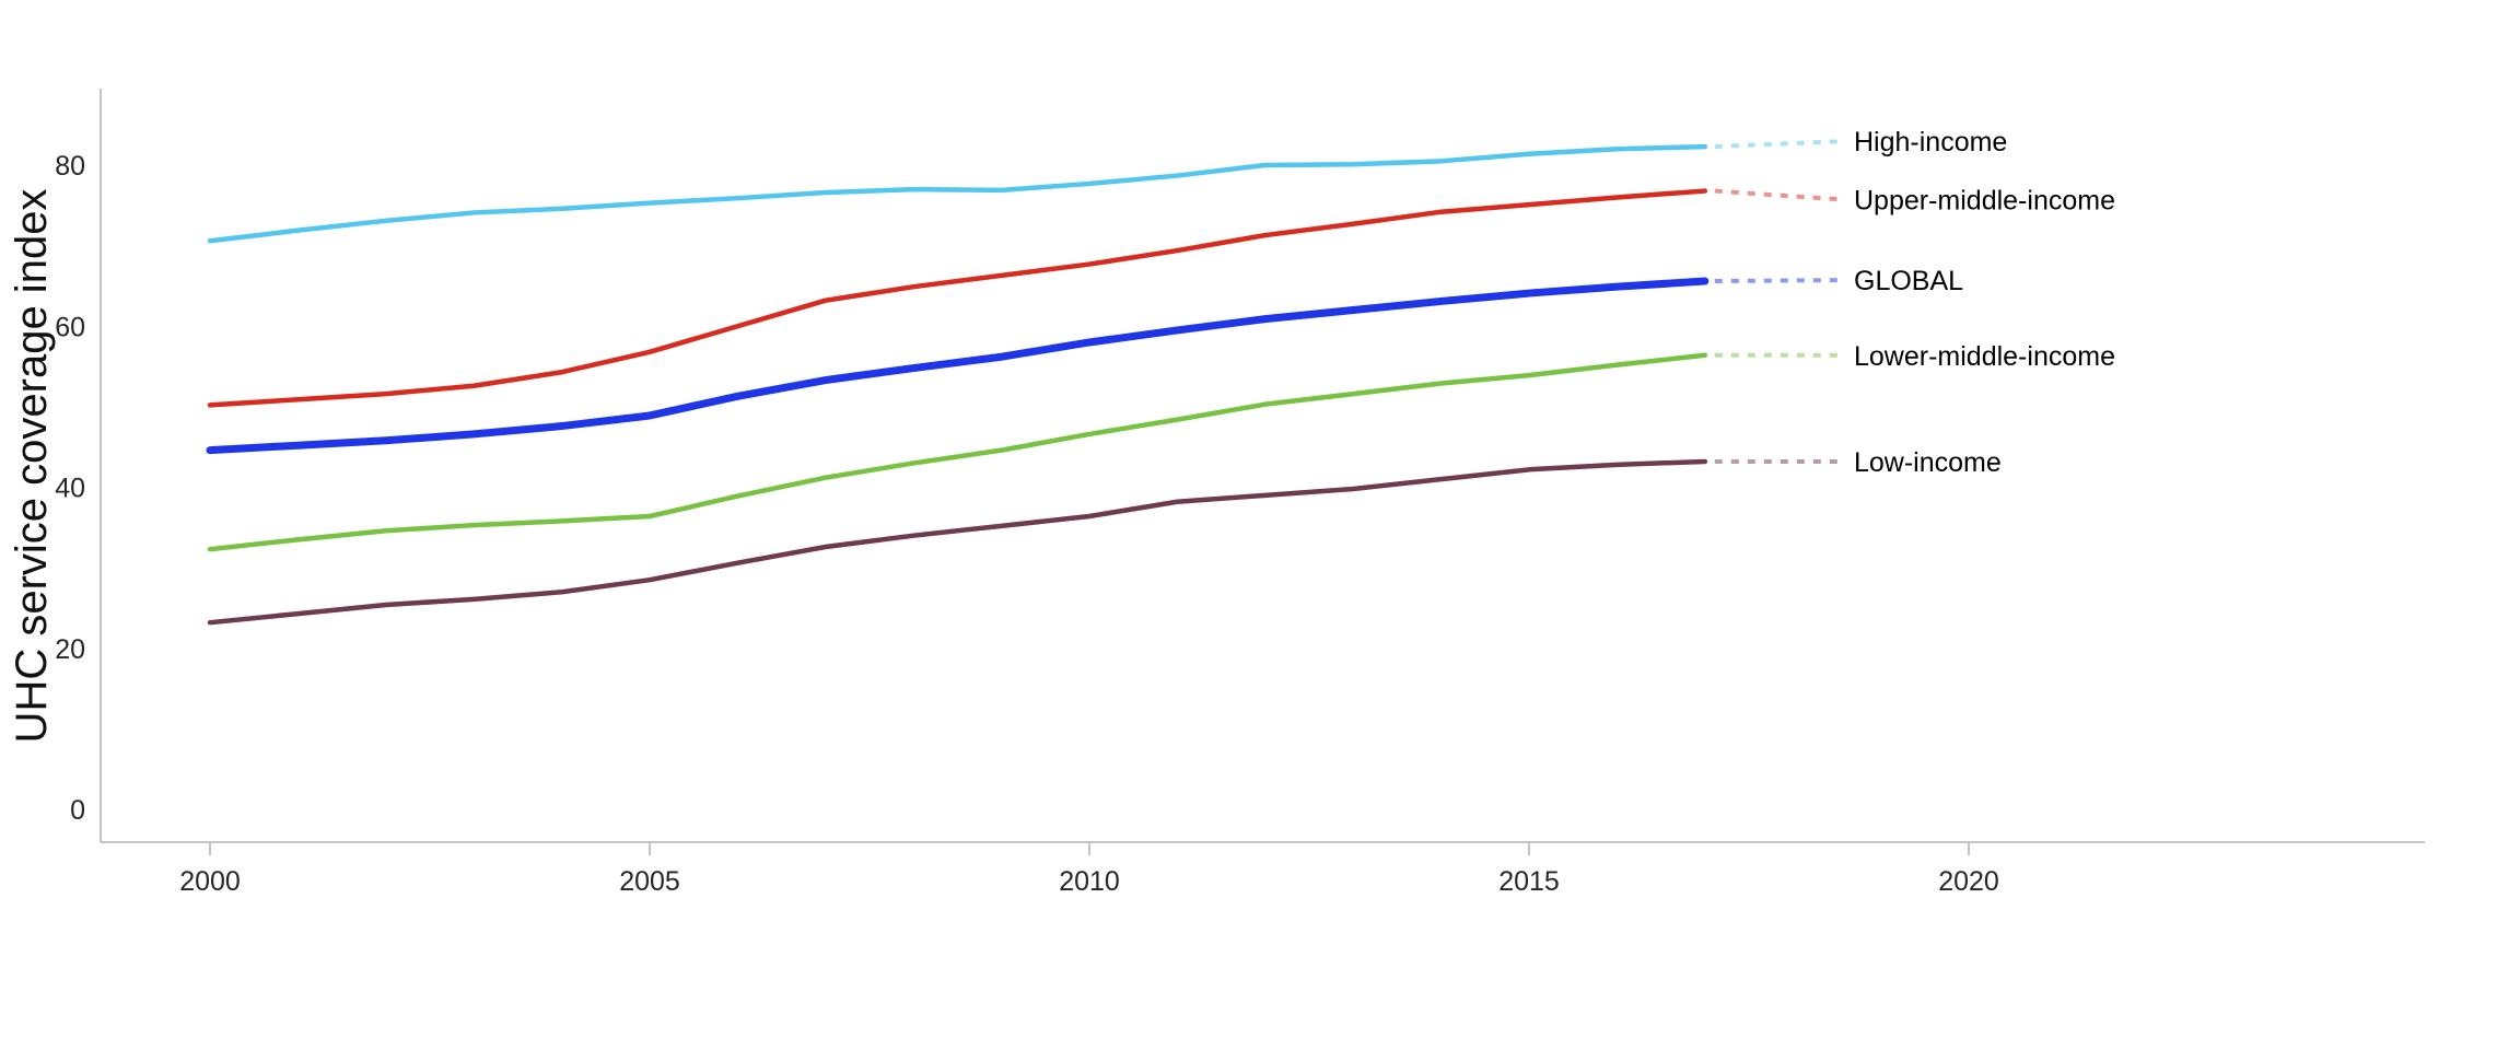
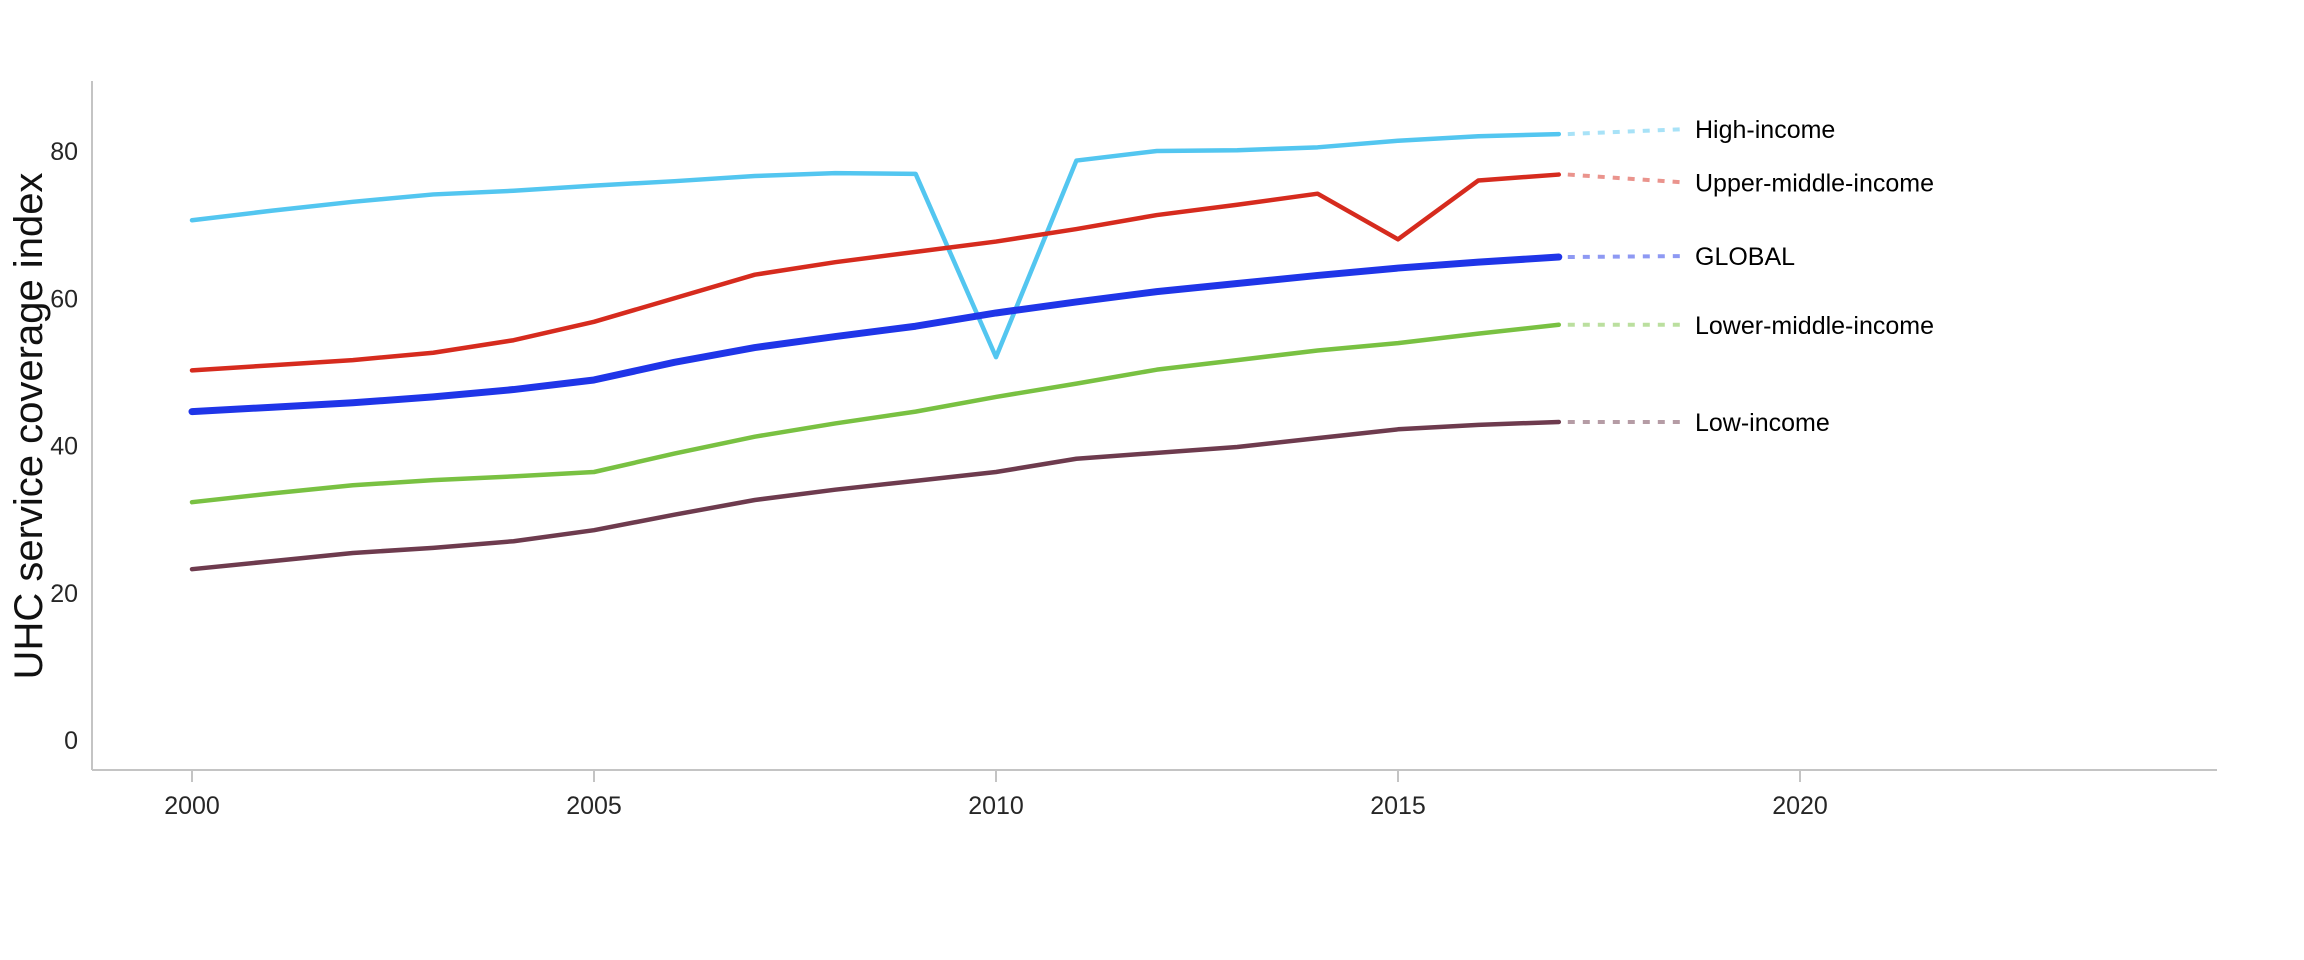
High-income/2010: 78 -> 52
Upper-middle-income/2015: 75 -> 68
